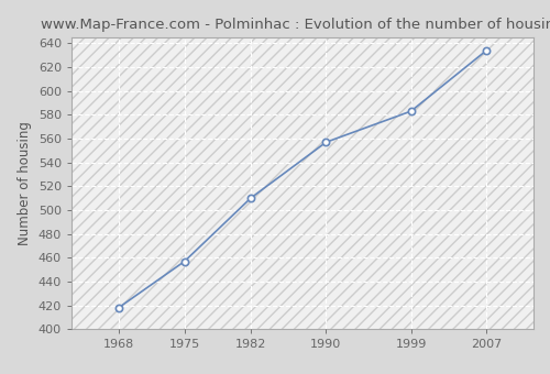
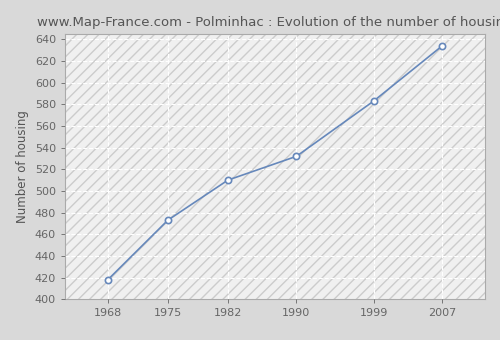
1975: 457 -> 473
1990: 557 -> 532
